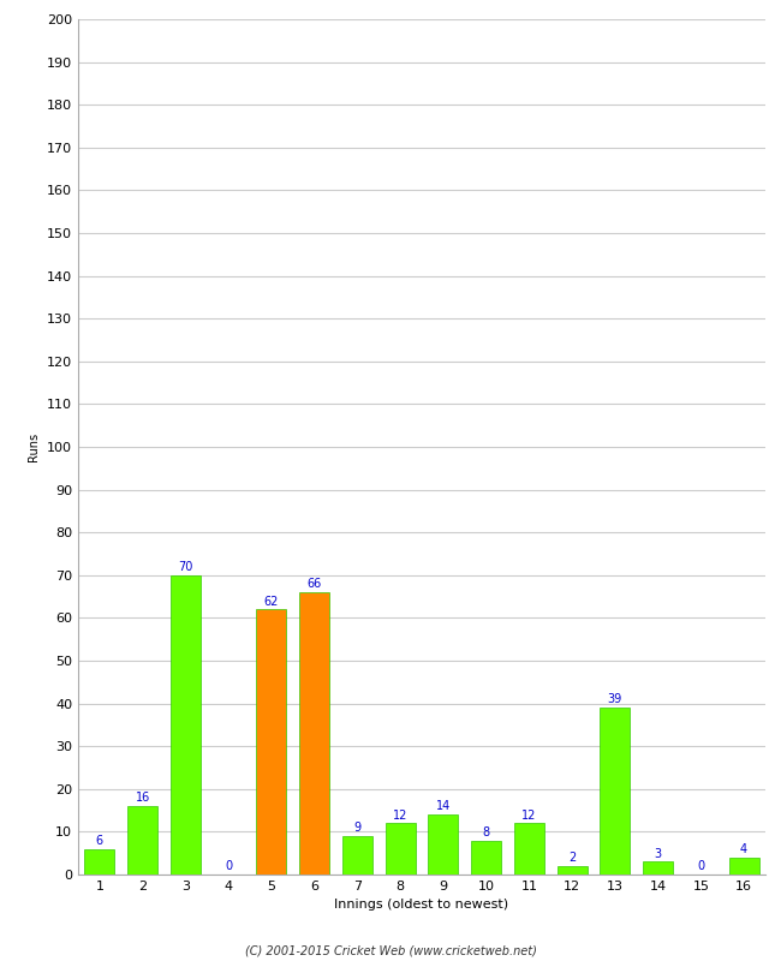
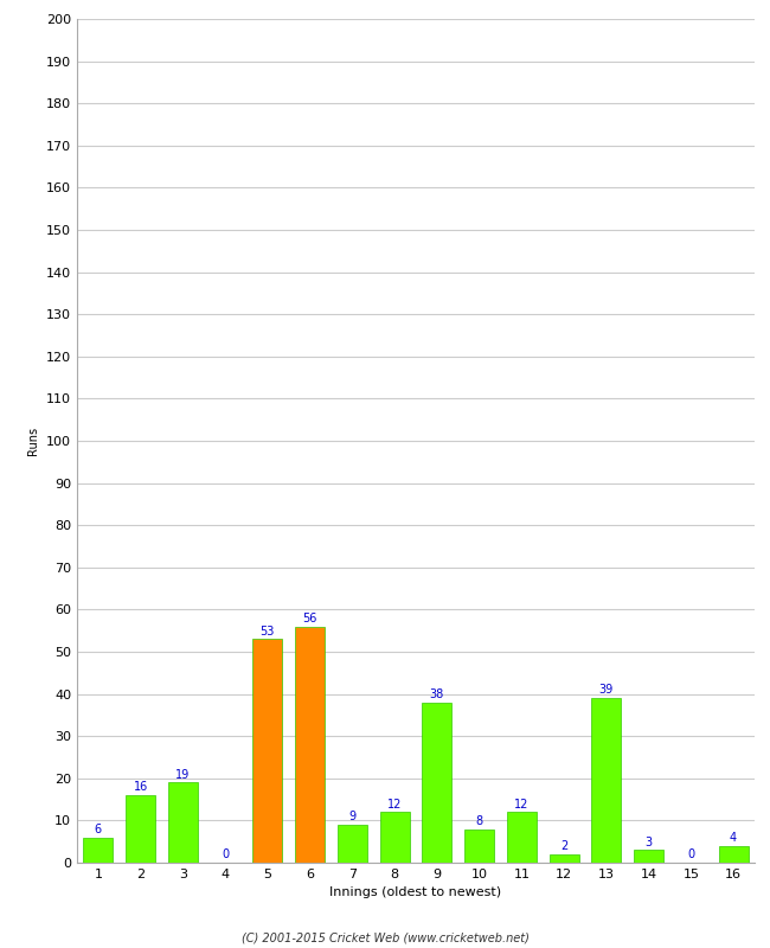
3: 70 -> 19
5: 62 -> 53
6: 66 -> 56
9: 14 -> 38
